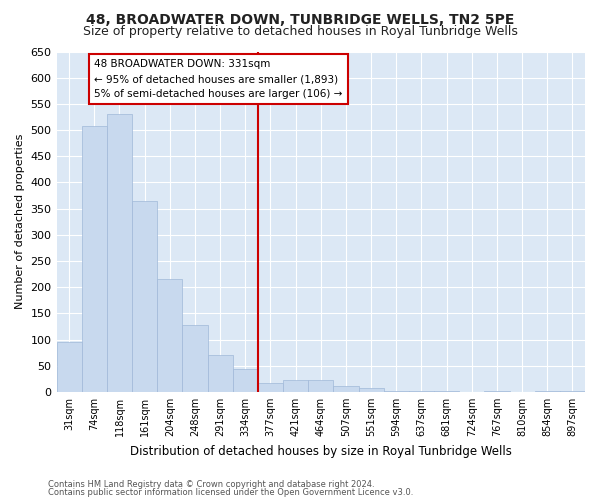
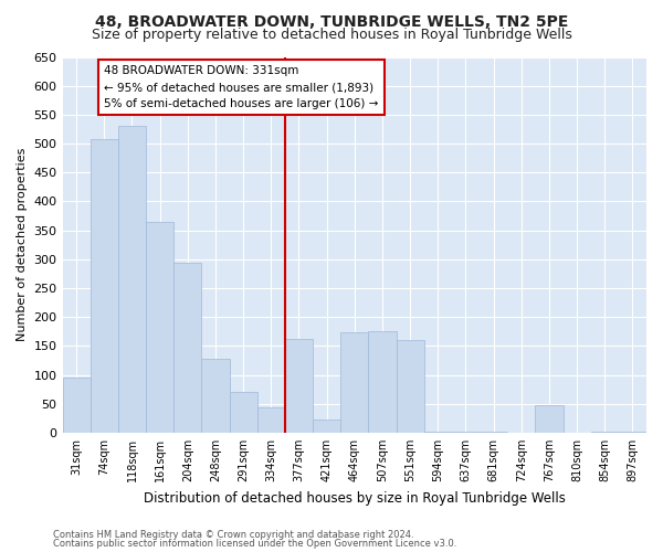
204sqm: 215 -> 294
377sqm: 18 -> 162
464sqm: 22 -> 174
507sqm: 12 -> 176
551sqm: 8 -> 160
767sqm: 2 -> 48
